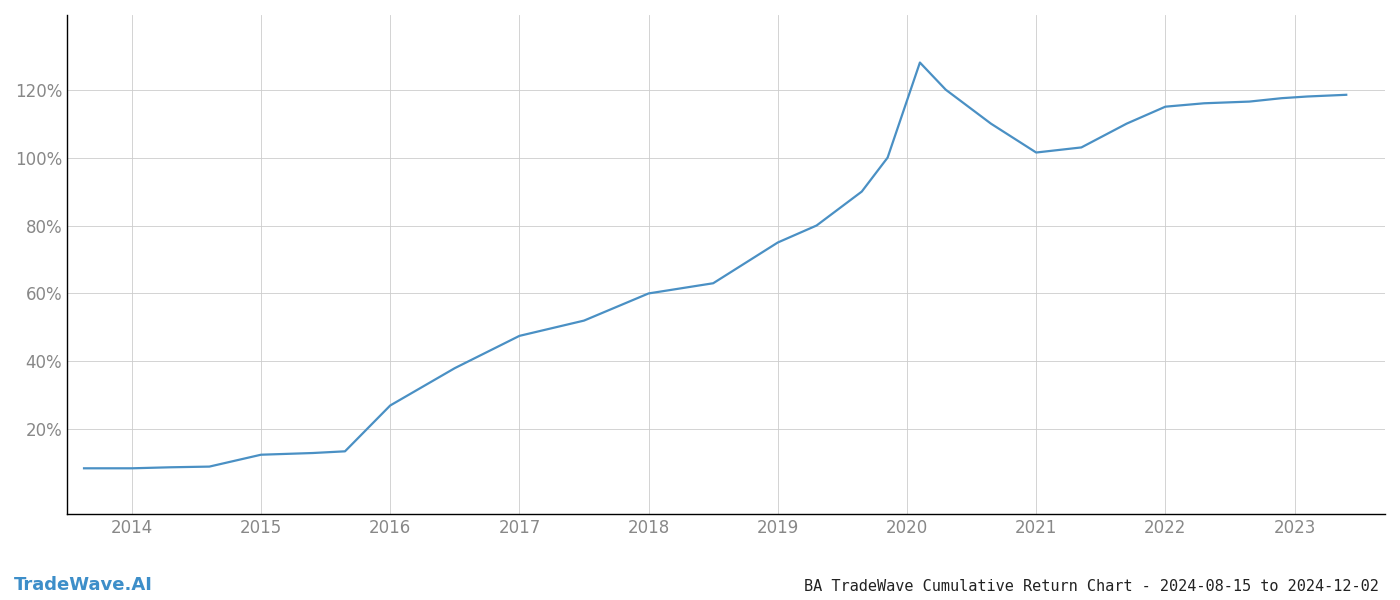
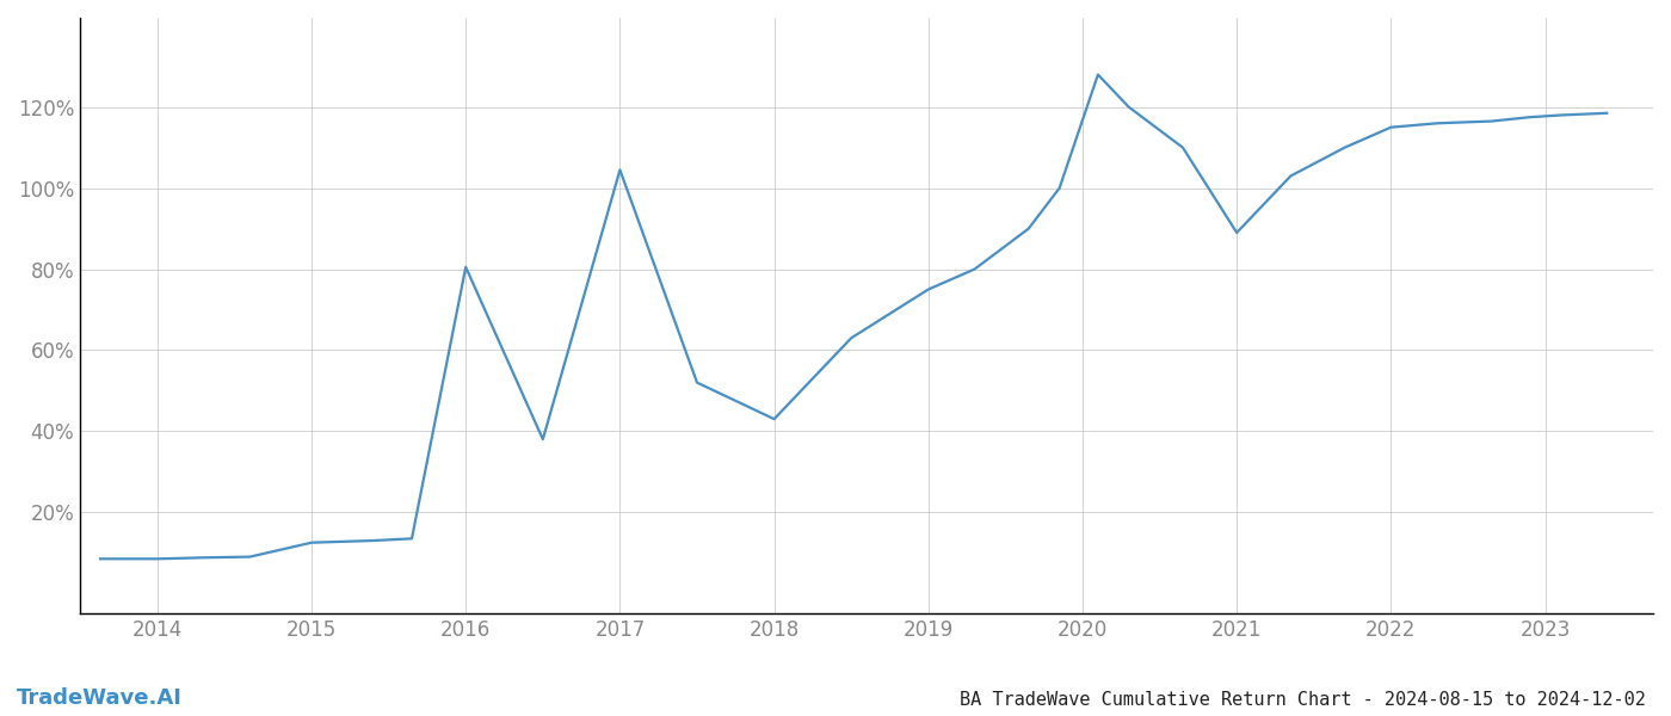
2016: 27.0% -> 80.5%
2017: 47.5% -> 104.5%
2018: 60.0% -> 43.0%
2021: 101.5% -> 89.0%
